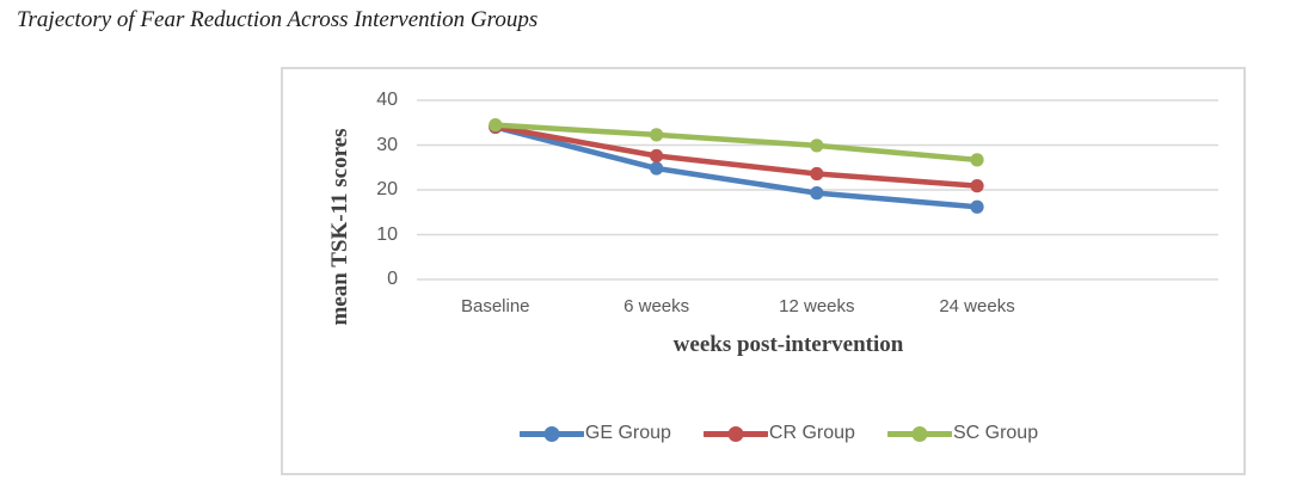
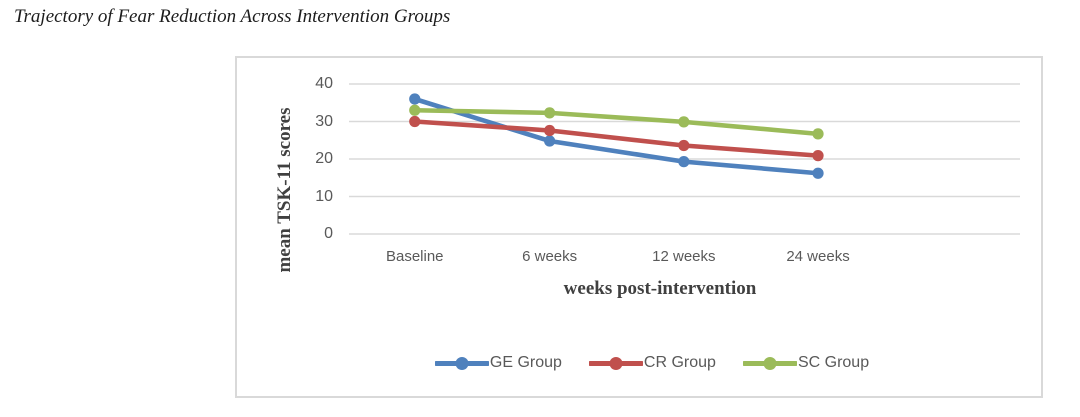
GE Group/Baseline: 34 -> 36
CR Group/Baseline: 34 -> 30
SC Group/Baseline: 34 -> 33
